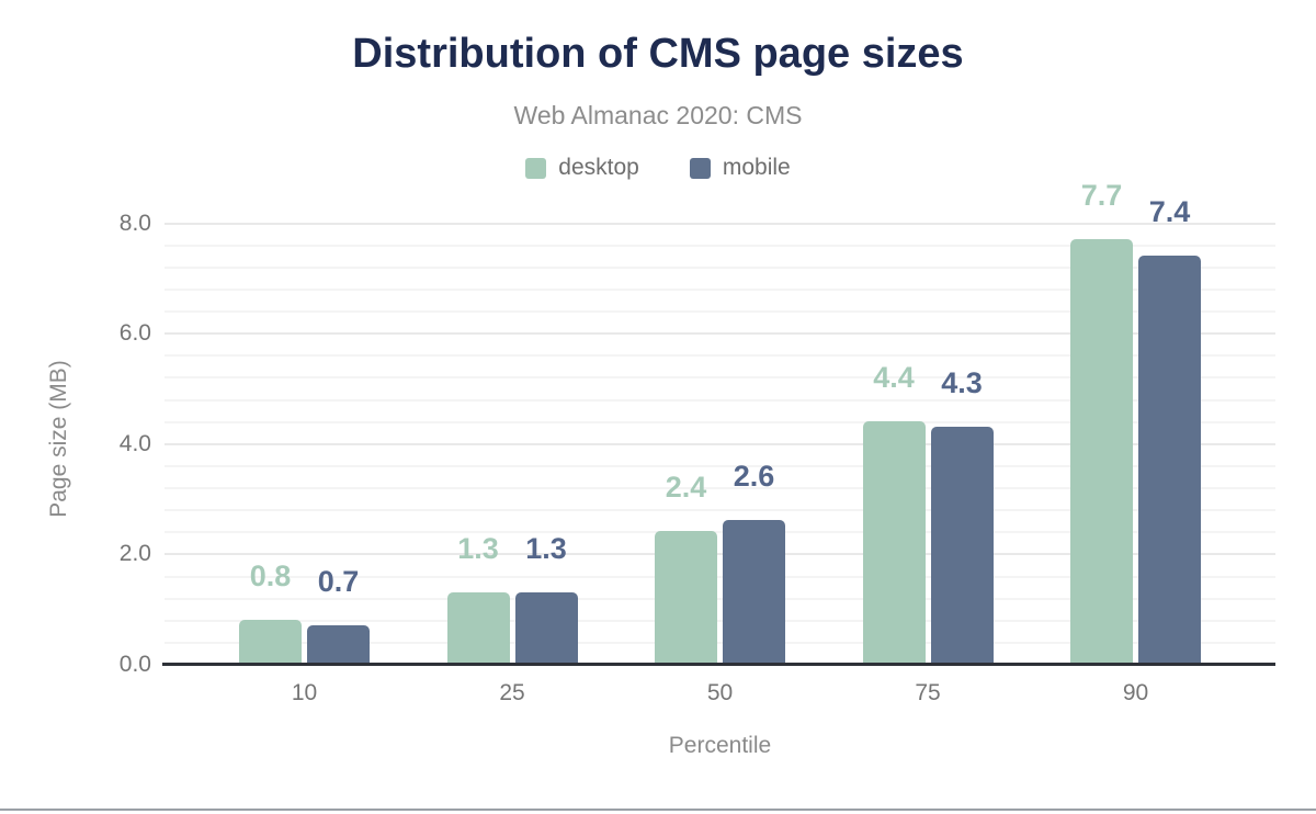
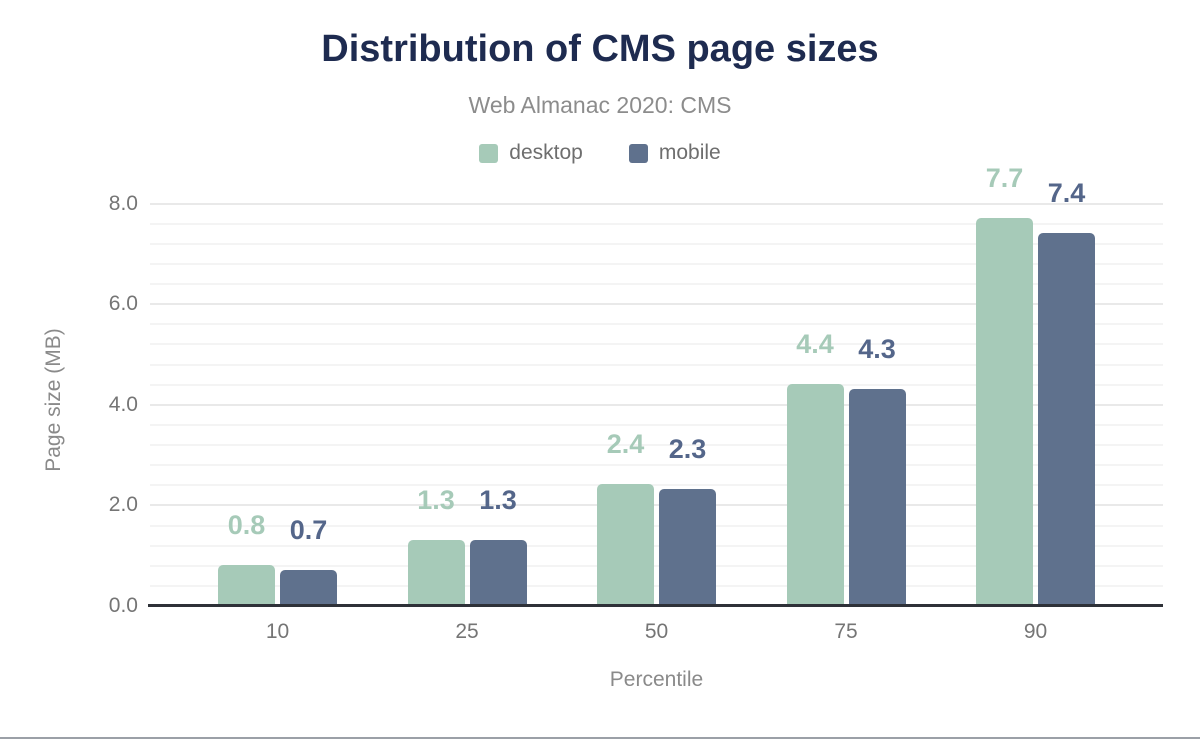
mobile/50: 2.6 -> 2.3
